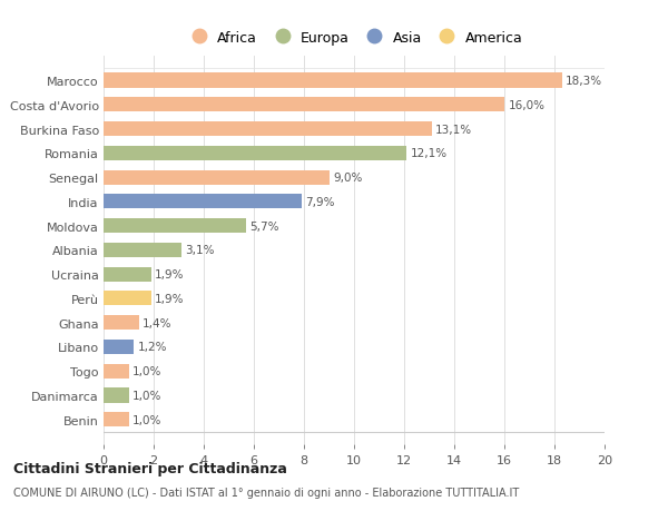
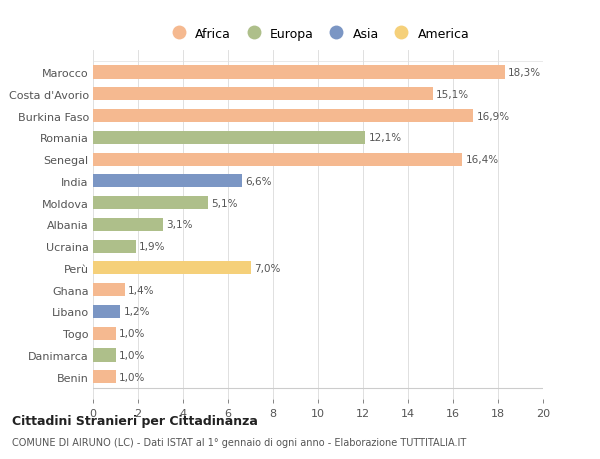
Costa d'Avorio: 16,0% -> 15,1%
Burkina Faso: 13,1% -> 16,9%
Senegal: 9,0% -> 16,4%
India: 7,9% -> 6,6%
Moldova: 5,7% -> 5,1%
Perù: 1,9% -> 7,0%
